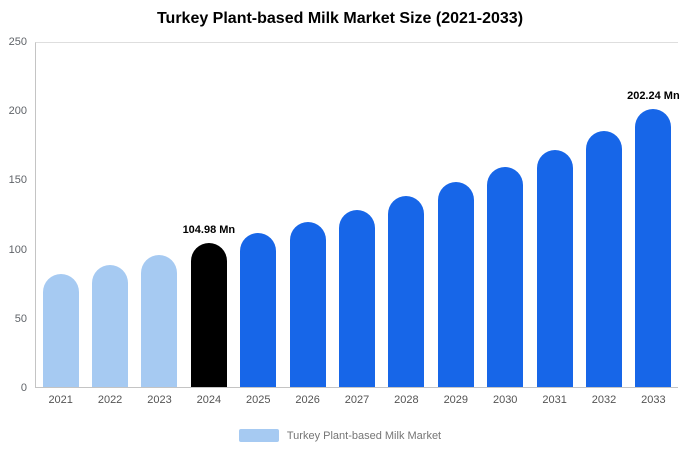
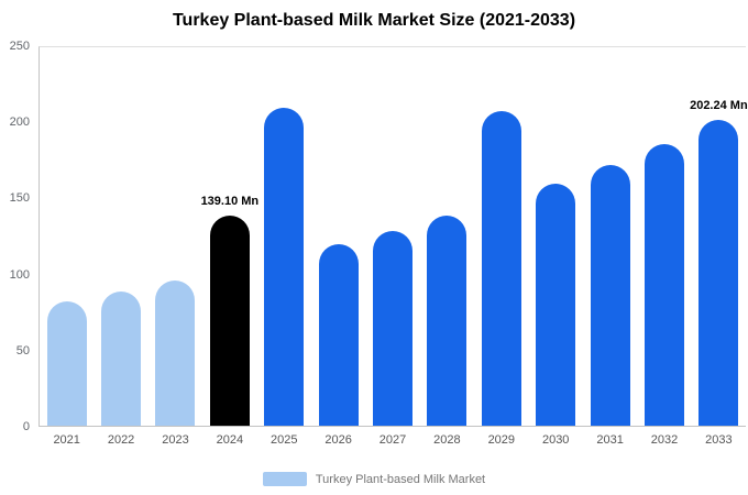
2024: 104.98 -> 139.10
2025: 112 -> 210
2029: 149 -> 208
